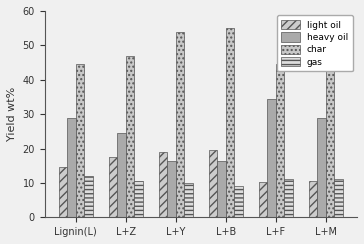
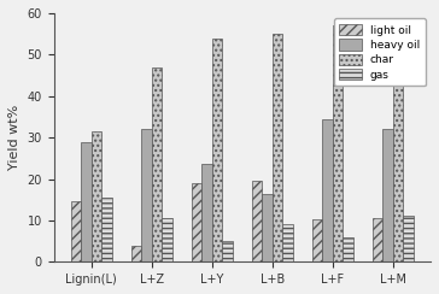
char/Lignin(L): 44.5 -> 31.5
gas/Lignin(L): 12.0 -> 15.5
light oil/L+Z: 17.5 -> 4.0
heavy oil/L+Z: 24.5 -> 32.0
heavy oil/L+Y: 16.5 -> 23.5
gas/L+Y: 10.0 -> 5.0
char/L+F: 44.5 -> 57.0
gas/L+F: 11.0 -> 6.0
heavy oil/L+M: 29.0 -> 32.0
